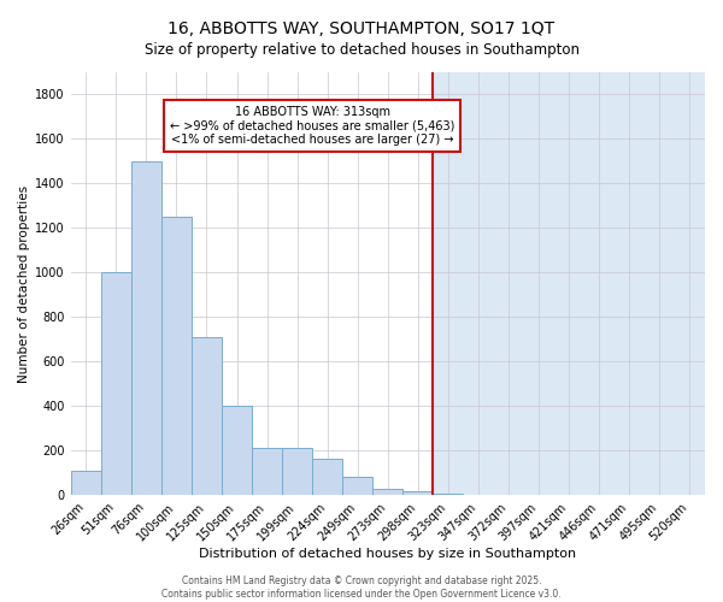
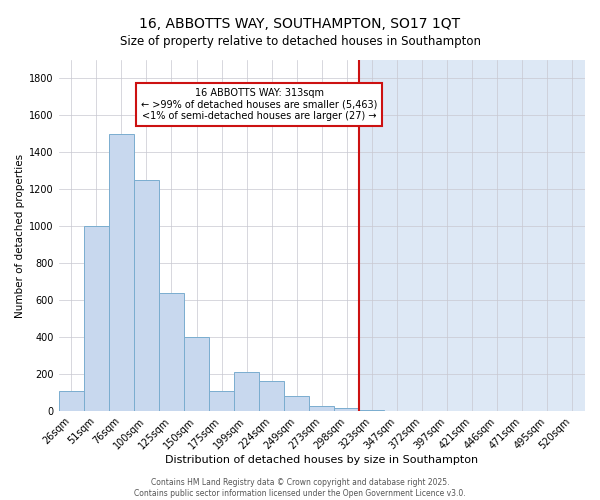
125sqm: 710 -> 640
175sqm: 210 -> 110
